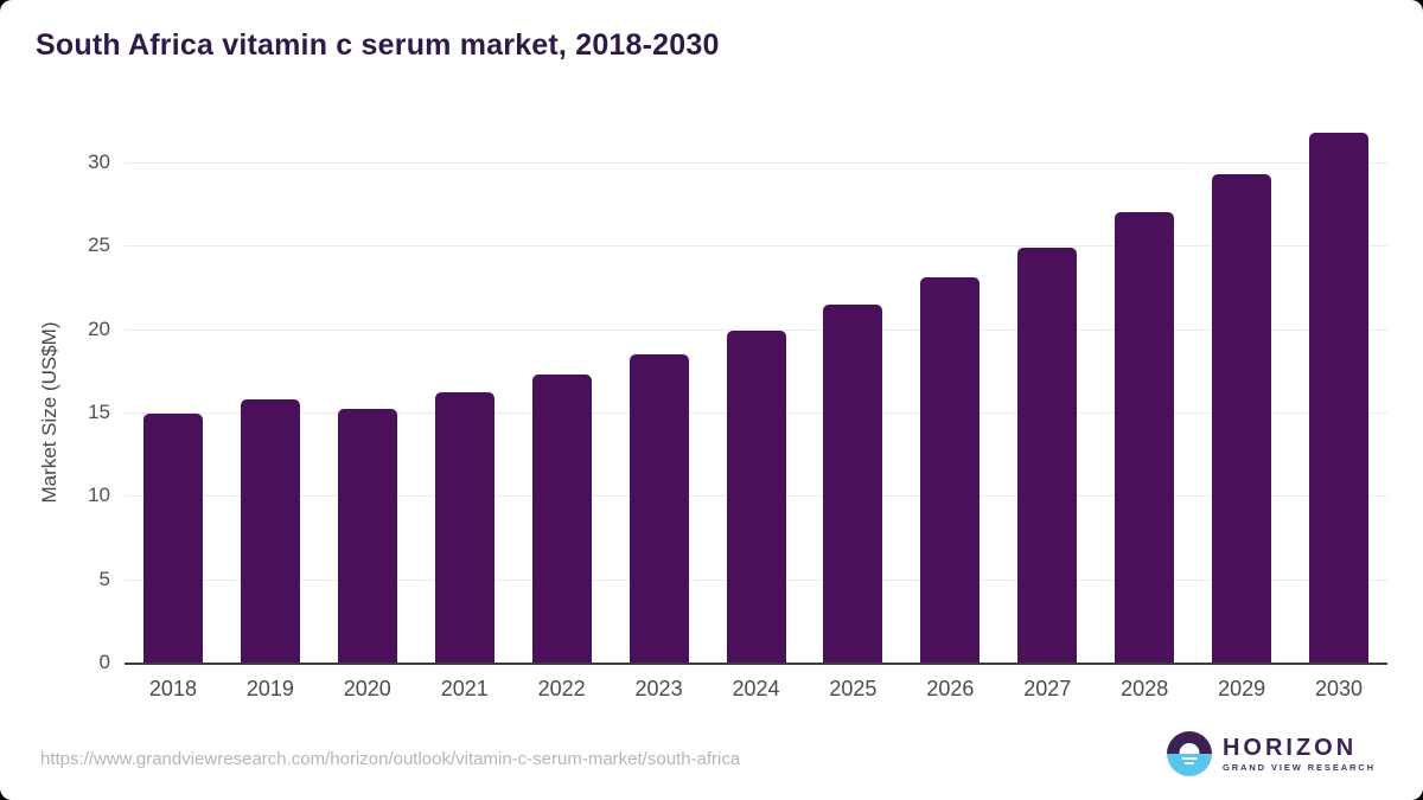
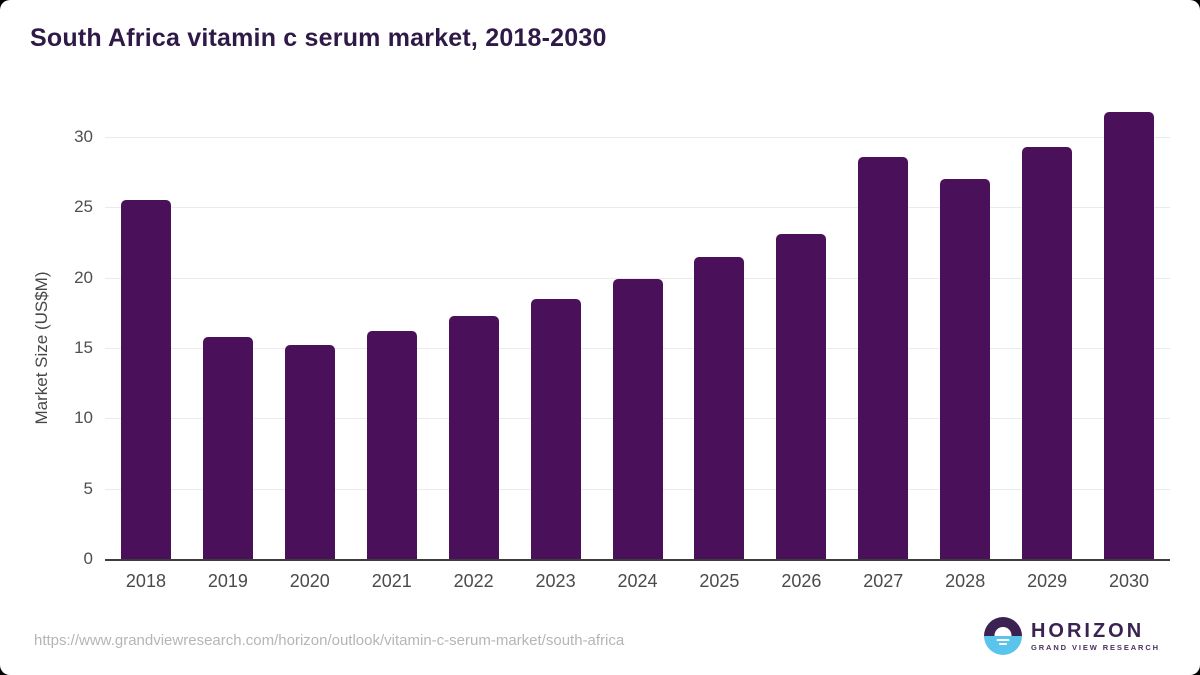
2018: 14.9 -> 25.5
2027: 24.9 -> 28.6
